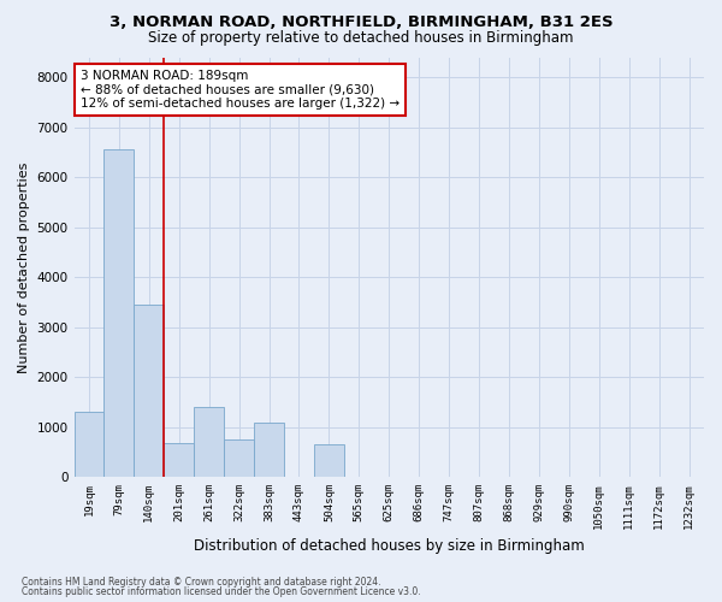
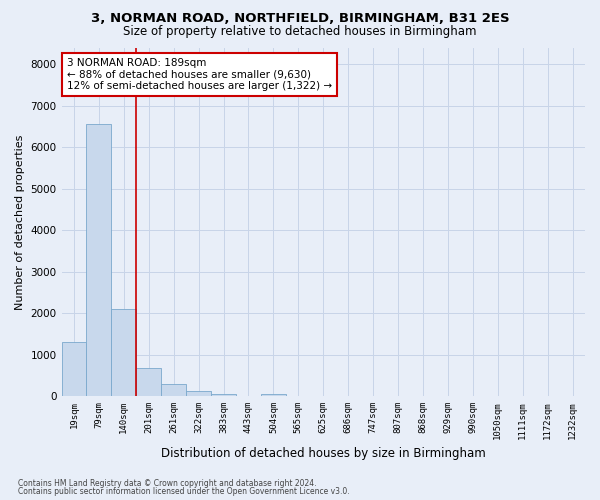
140sqm: 3450 -> 2100
261sqm: 1400 -> 290
322sqm: 750 -> 120
383sqm: 1100 -> 60
504sqm: 650 -> 60
